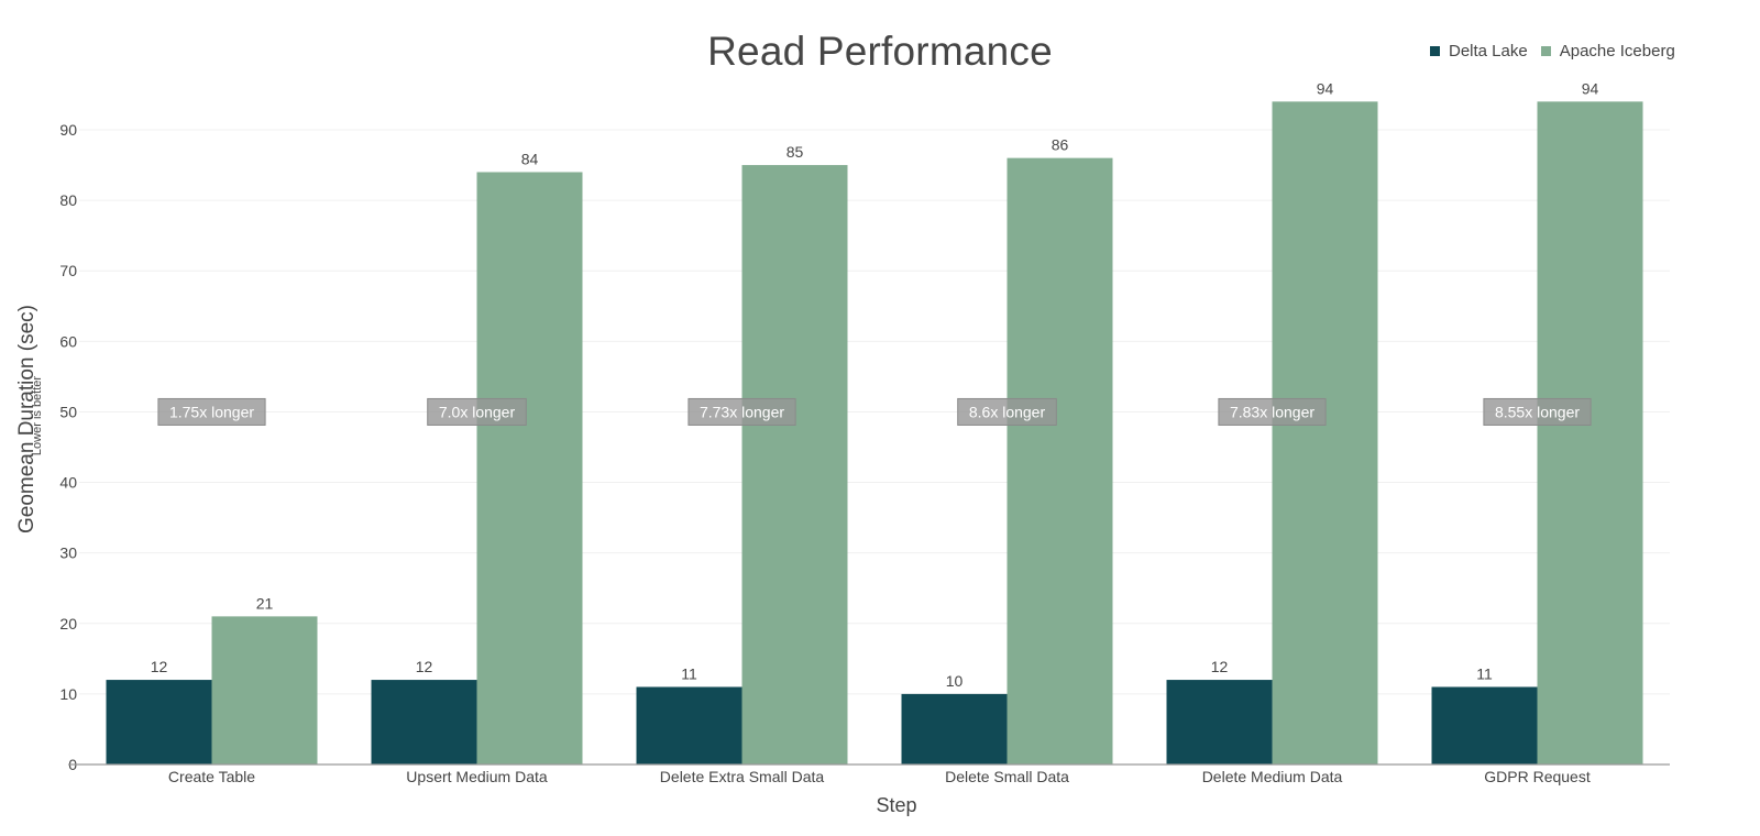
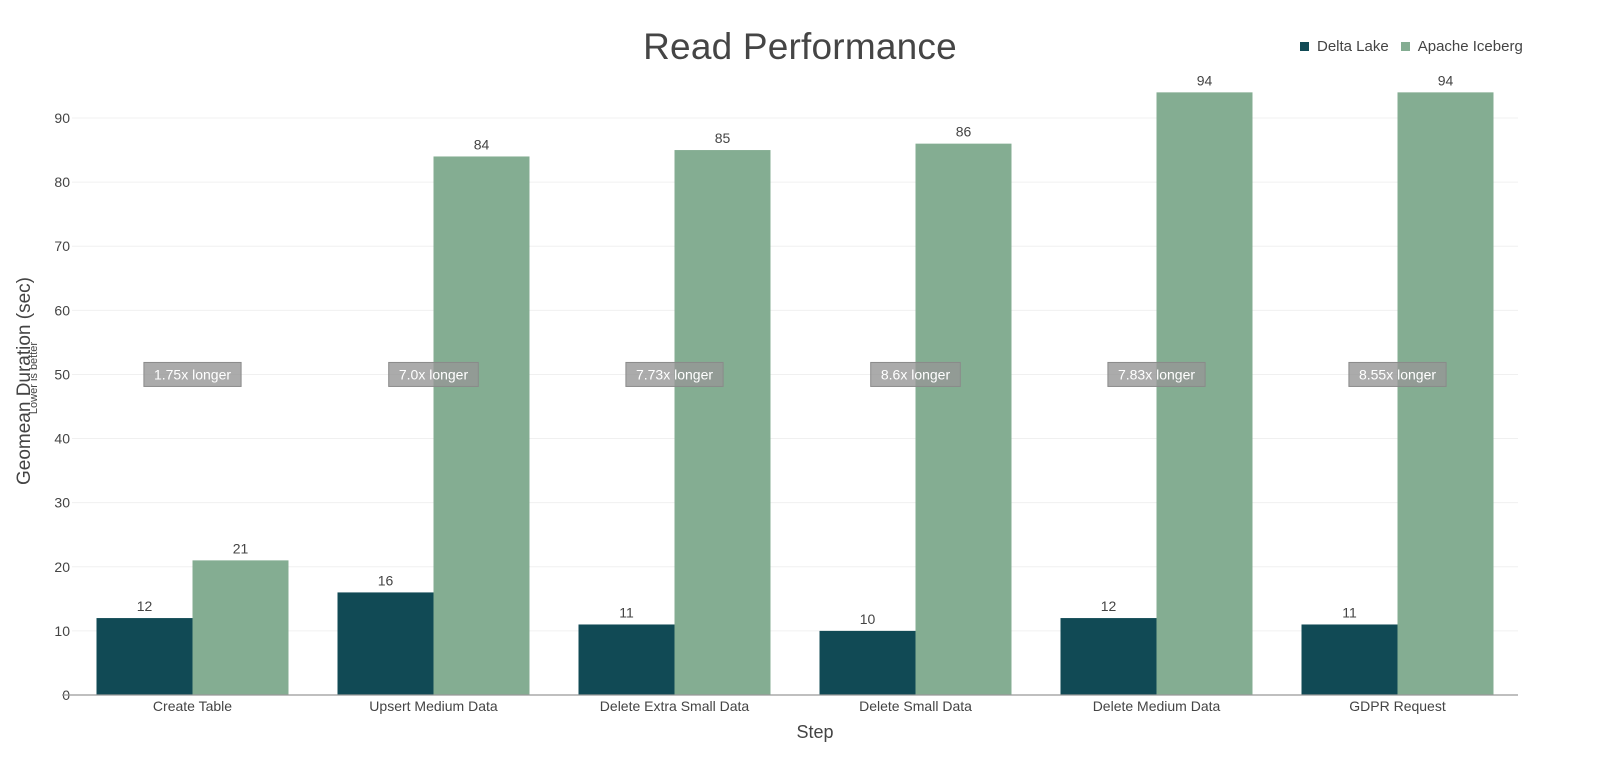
Delta Lake/Upsert Medium Data: 12 -> 16
